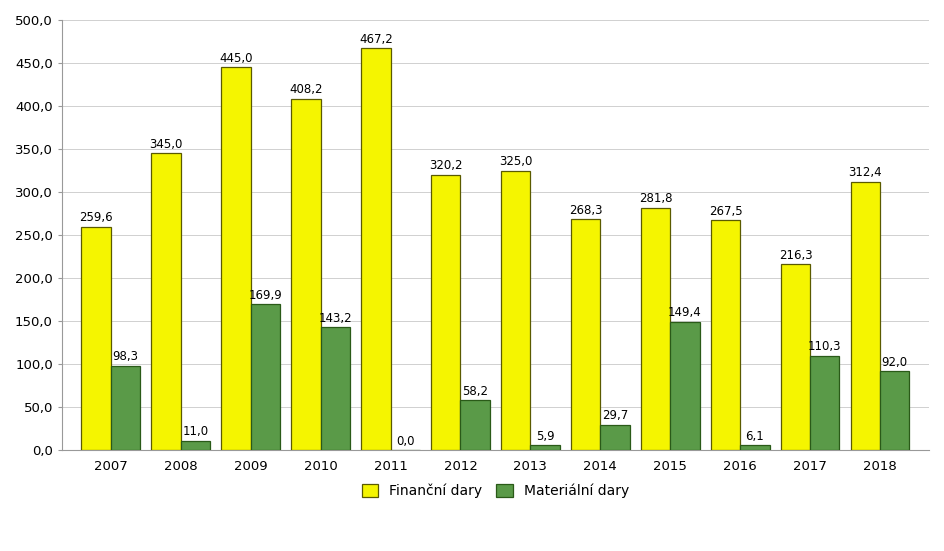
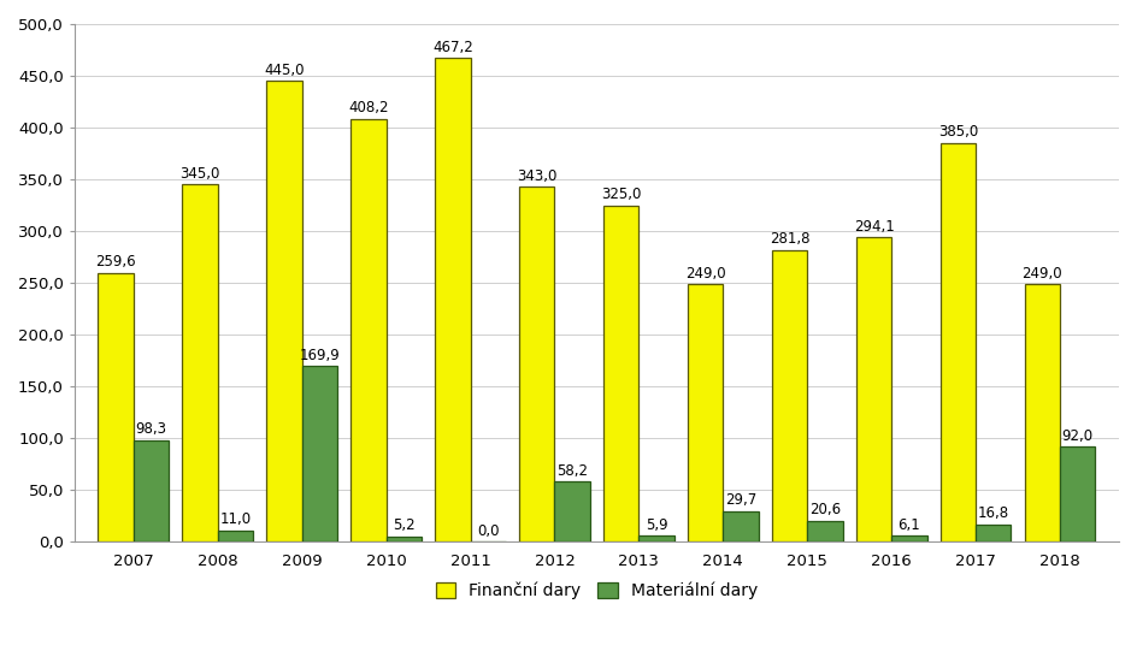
Materiální dary/2010: 143,2 -> 5,2
Finanční dary/2012: 320,2 -> 343,0
Finanční dary/2014: 268,3 -> 249,0
Materiální dary/2015: 149,4 -> 20,6
Finanční dary/2016: 267,5 -> 294,1
Finanční dary/2017: 216,3 -> 385,0
Materiální dary/2017: 110,3 -> 16,8
Finanční dary/2018: 312,4 -> 249,0
